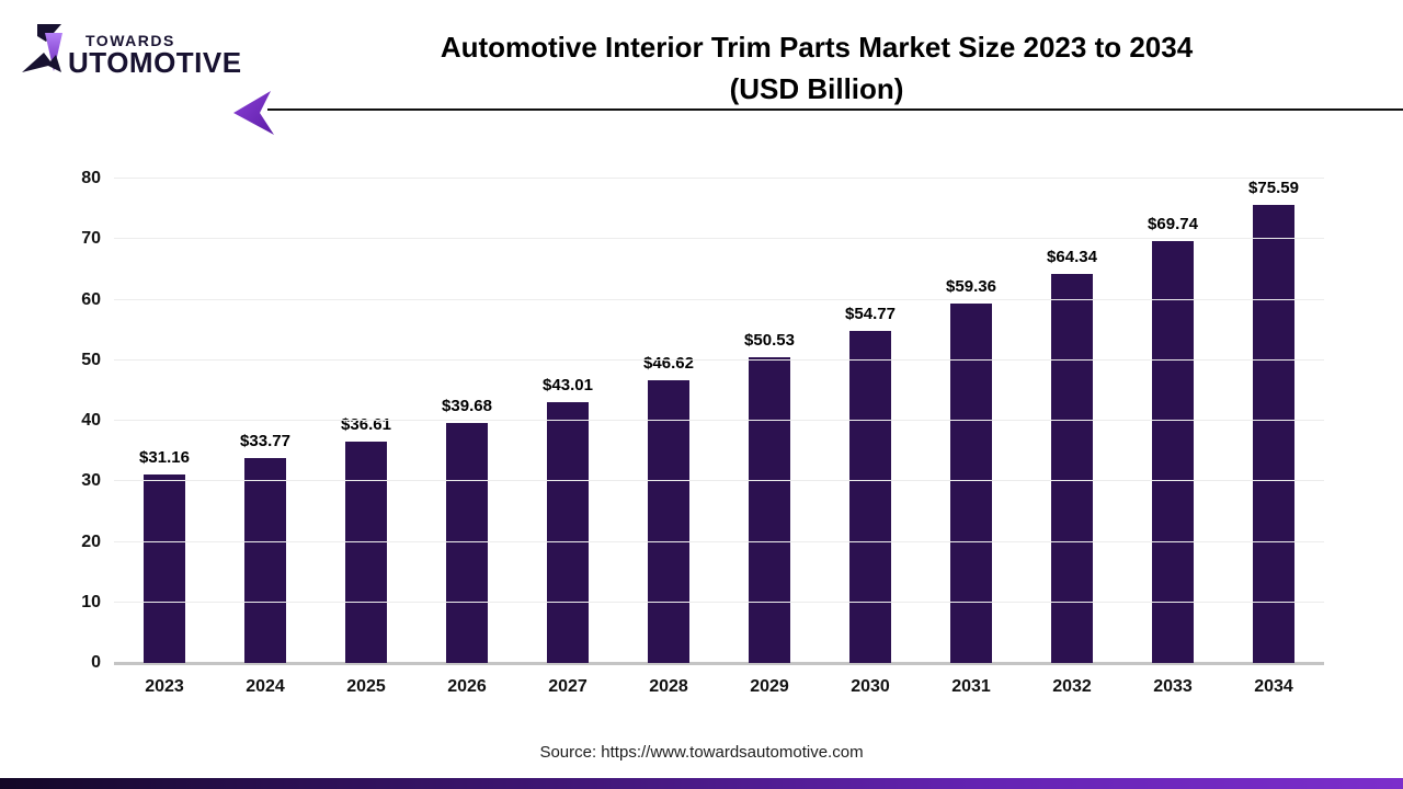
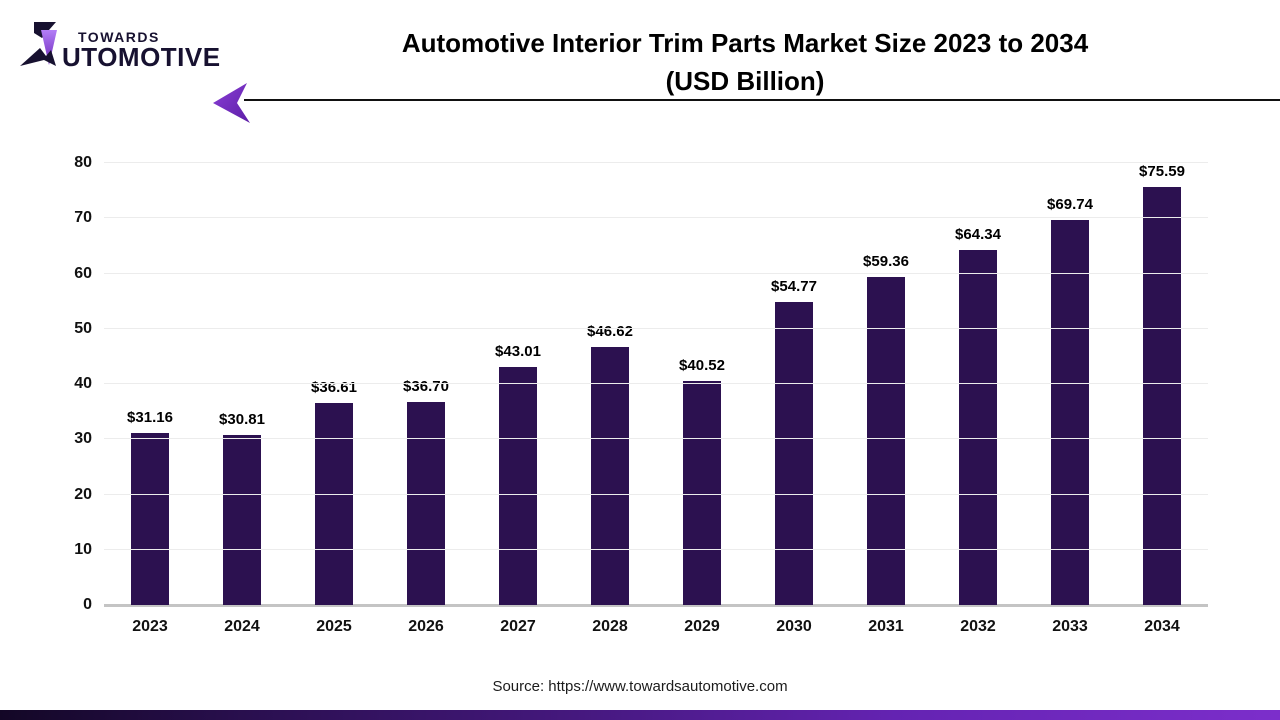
2024: $33.77 -> $30.81
2026: $39.68 -> $36.70
2029: $50.53 -> $40.52
